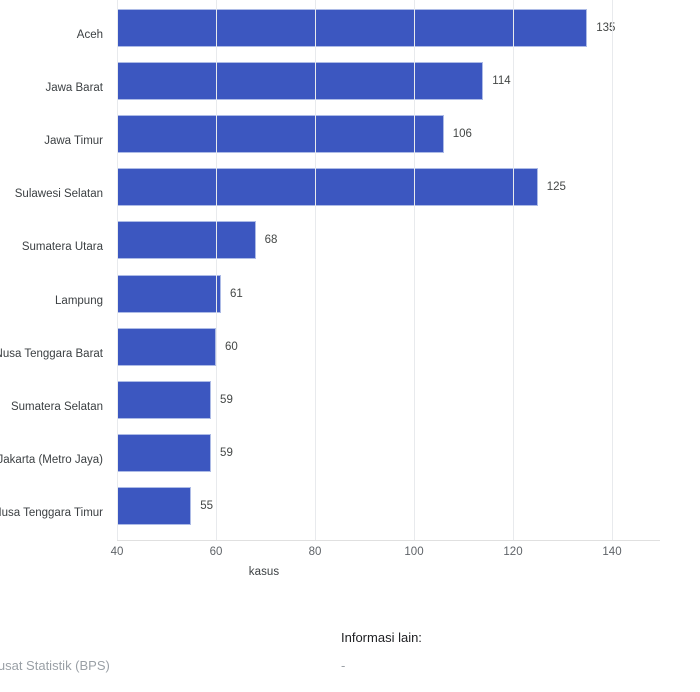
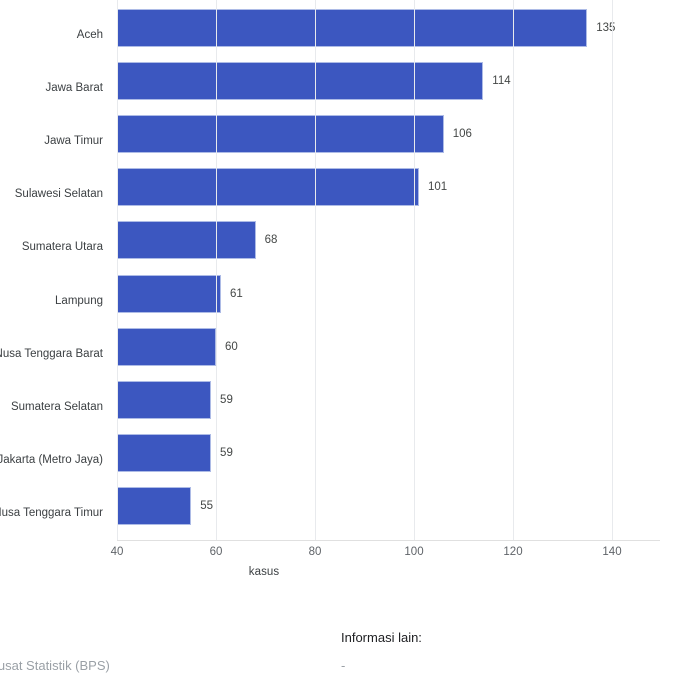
Sulawesi Selatan: 125 -> 101
